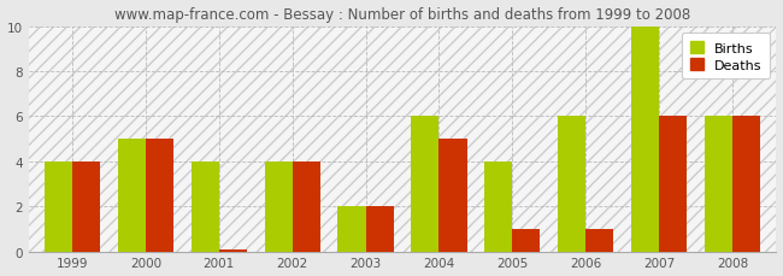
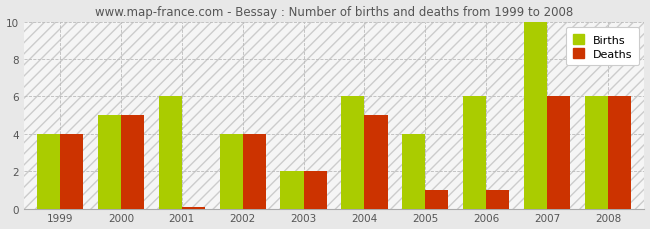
Births/2001: 4 -> 6
